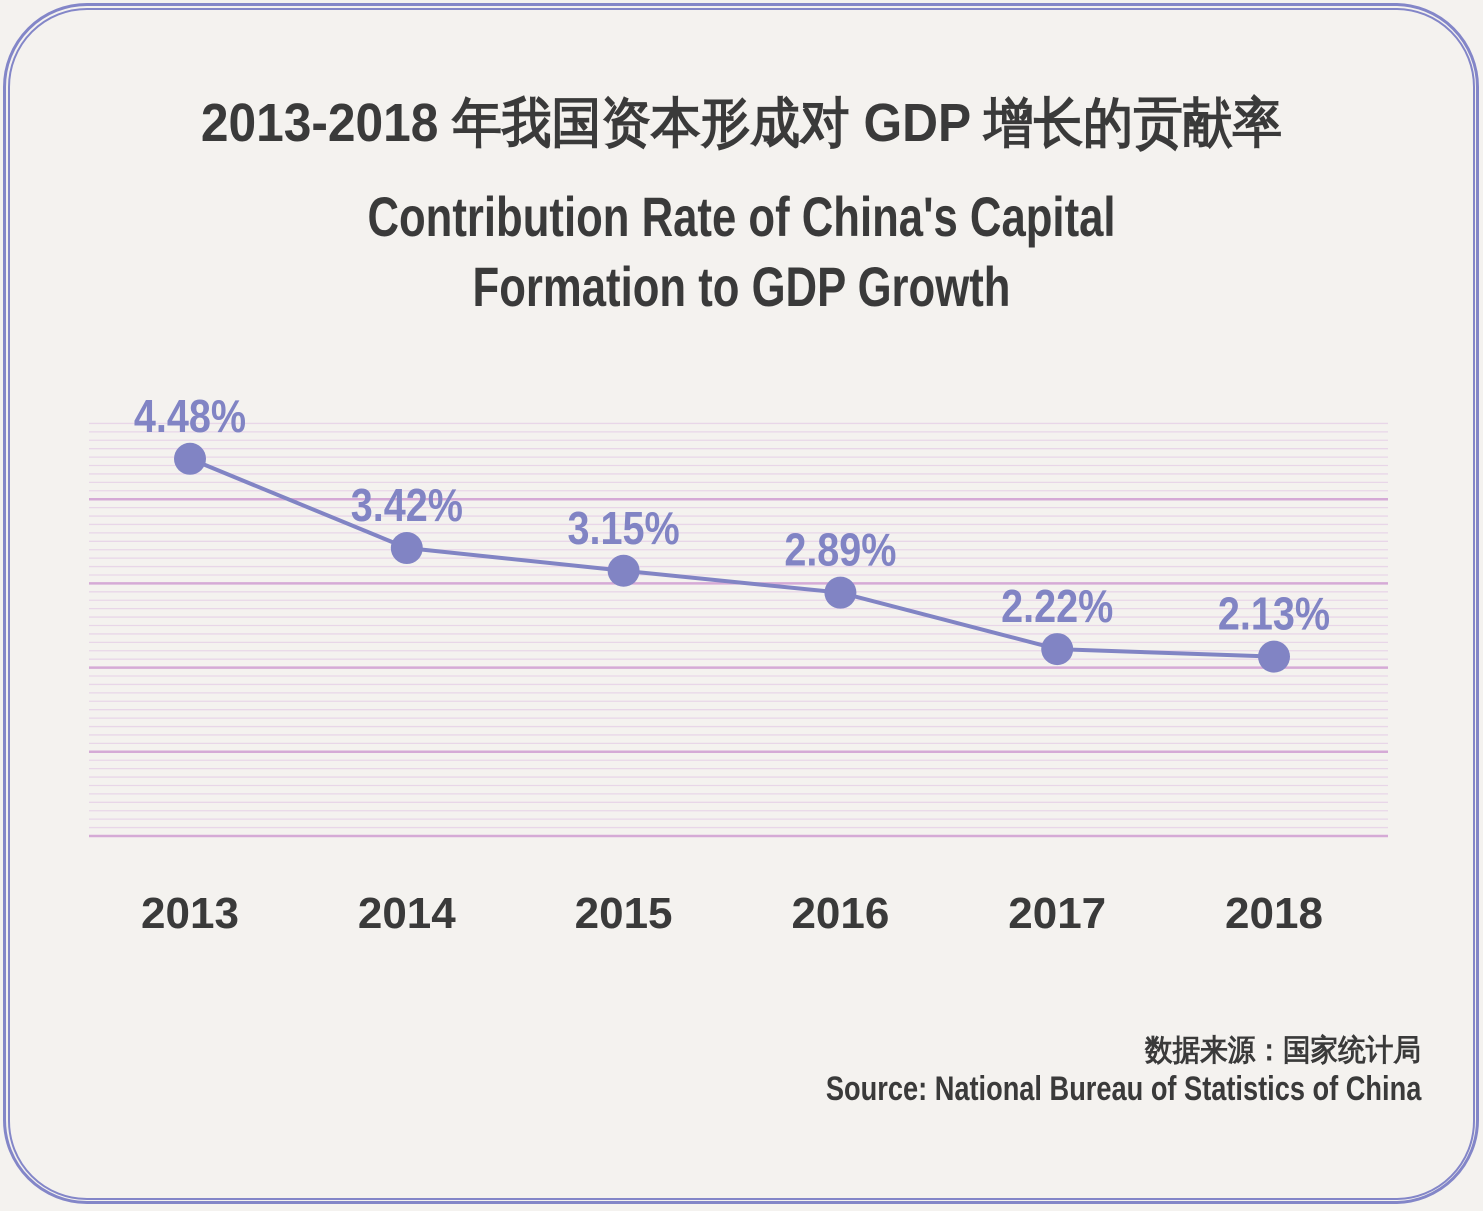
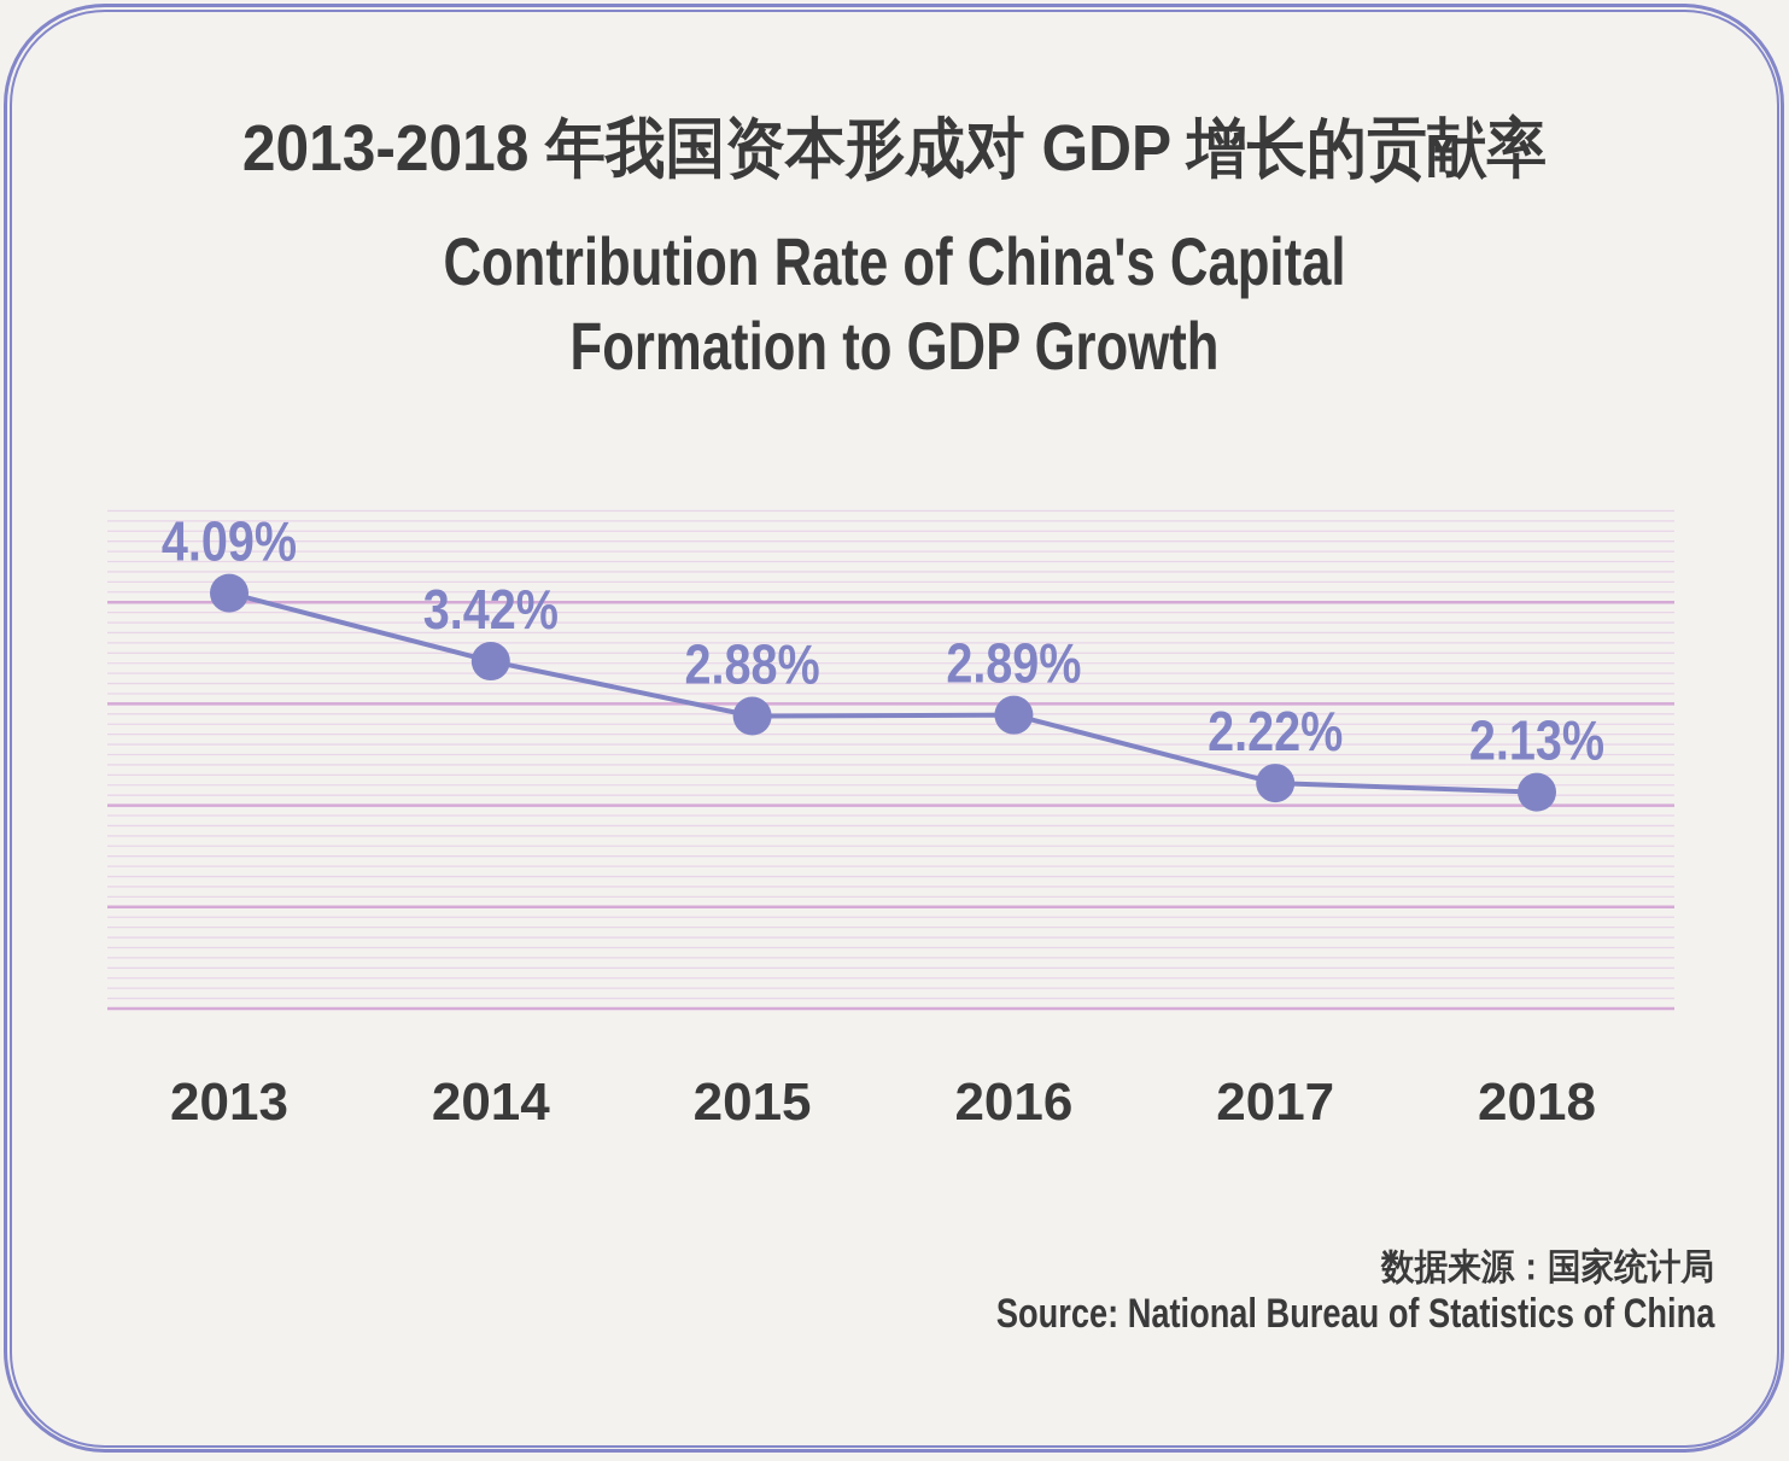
2013: 4.48% -> 4.09%
2015: 3.15% -> 2.88%
